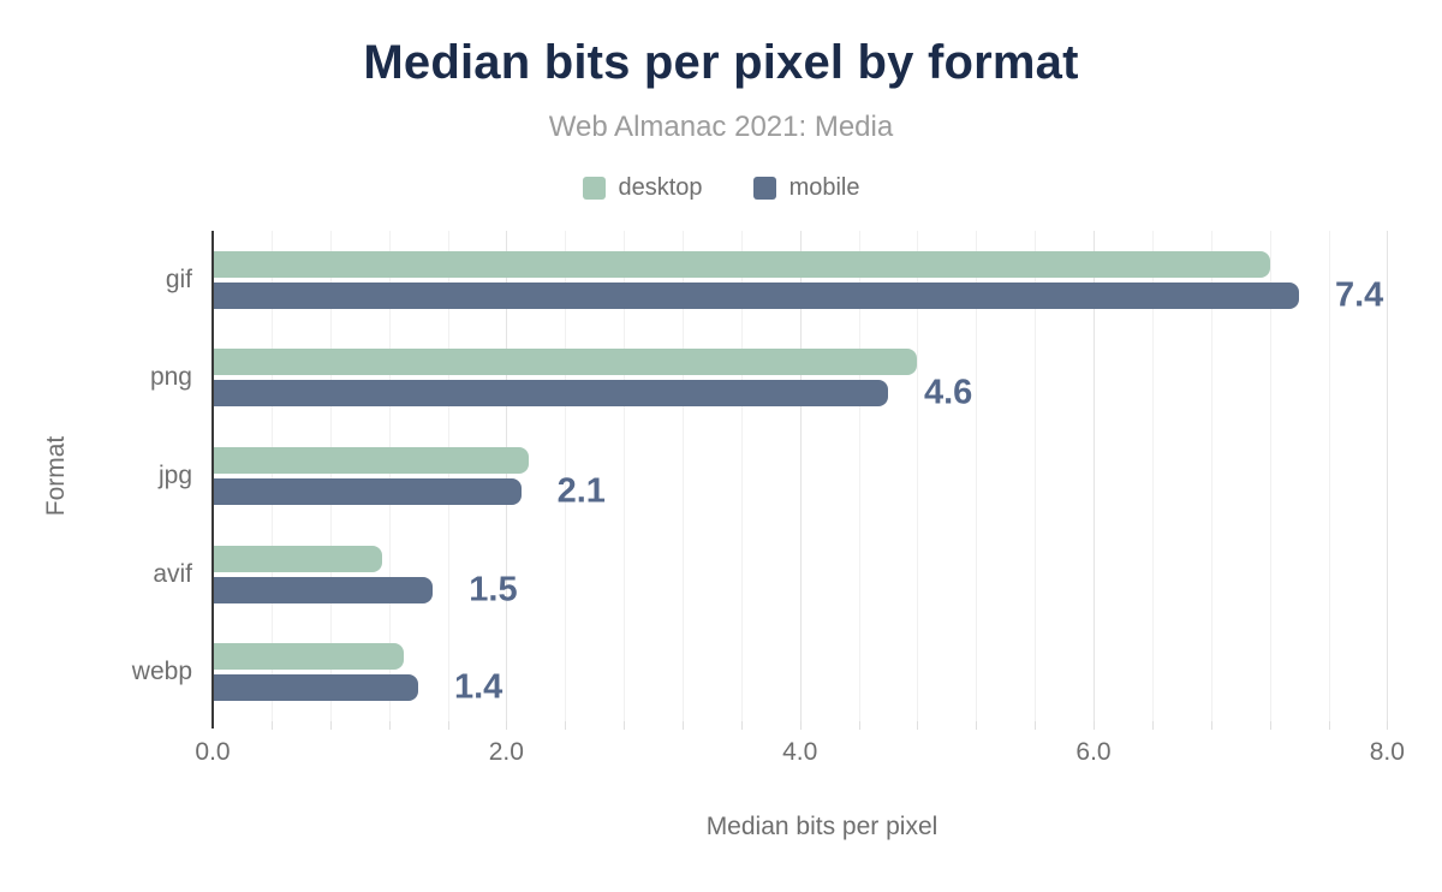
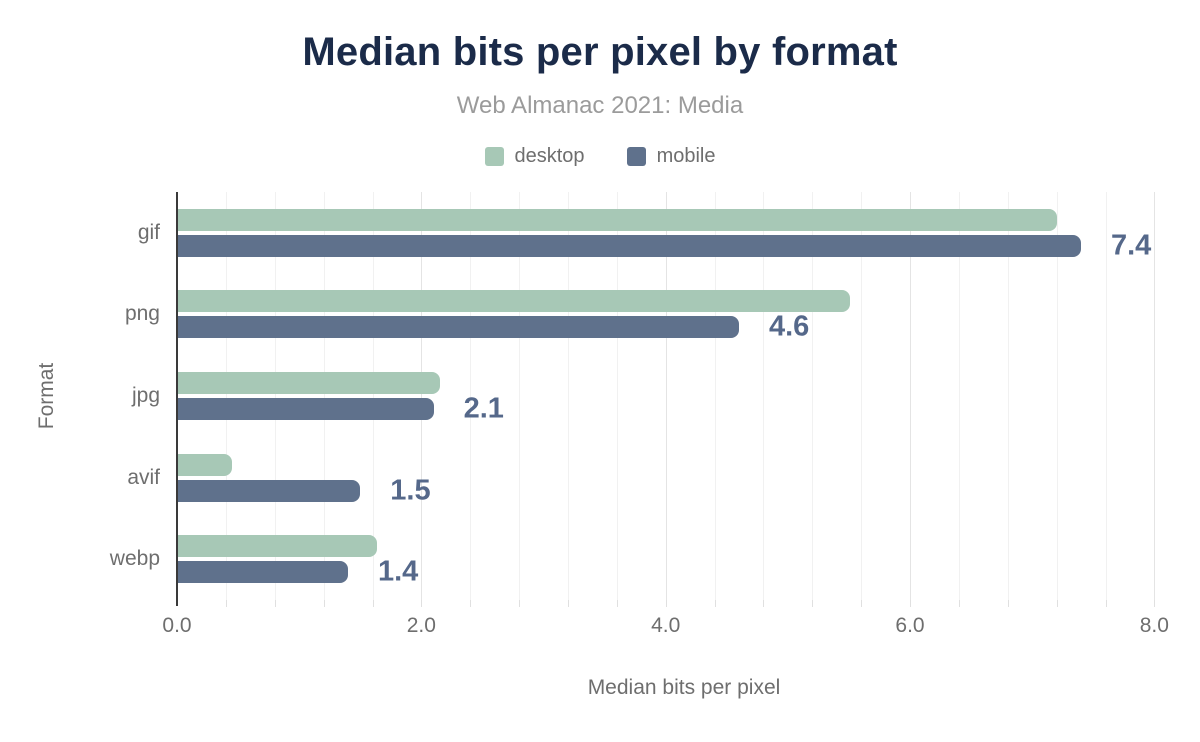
desktop/png: 4.80 -> 5.51
desktop/avif: 1.15 -> 0.45
desktop/webp: 1.30 -> 1.64
